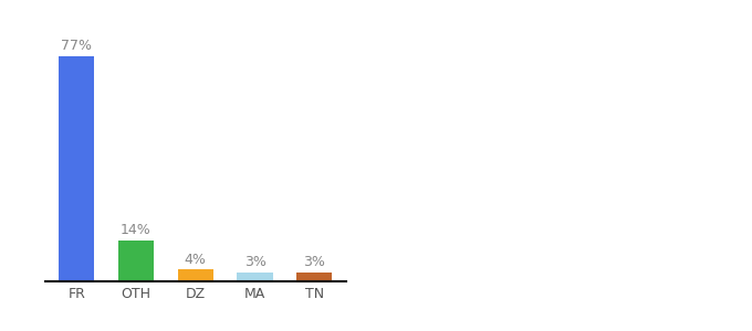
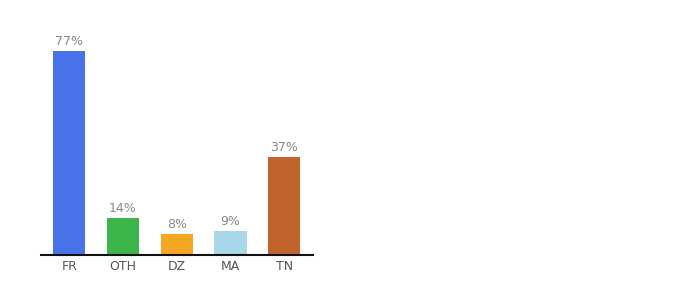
DZ: 4% -> 8%
MA: 3% -> 9%
TN: 3% -> 37%
